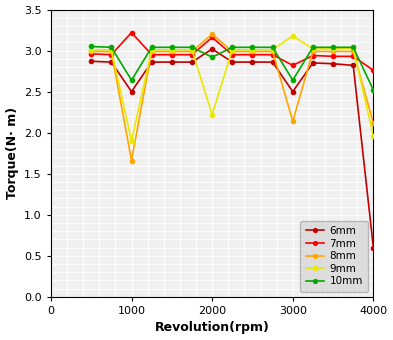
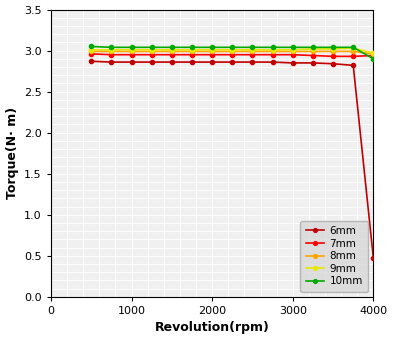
6mm/1000: 2.50 -> 2.86
7mm/1000: 3.22 -> 2.95
8mm/1000: 1.66 -> 2.99
9mm/1000: 1.90 -> 3.01
10mm/1000: 2.64 -> 3.04
6mm/2000: 3.02 -> 2.86
7mm/2000: 3.16 -> 2.95
8mm/2000: 3.20 -> 2.99
9mm/2000: 2.22 -> 3.01
10mm/2000: 2.92 -> 3.04
6mm/3000: 2.50 -> 2.85
7mm/3000: 2.82 -> 2.95
8mm/3000: 2.14 -> 2.99
9mm/3000: 3.18 -> 3.01
10mm/3000: 2.64 -> 3.04
6mm/4000: 0.60 -> 0.47
7mm/4000: 2.76 -> 2.94
8mm/4000: 2.12 -> 2.96
9mm/4000: 1.96 -> 2.97
10mm/4000: 2.52 -> 2.90
